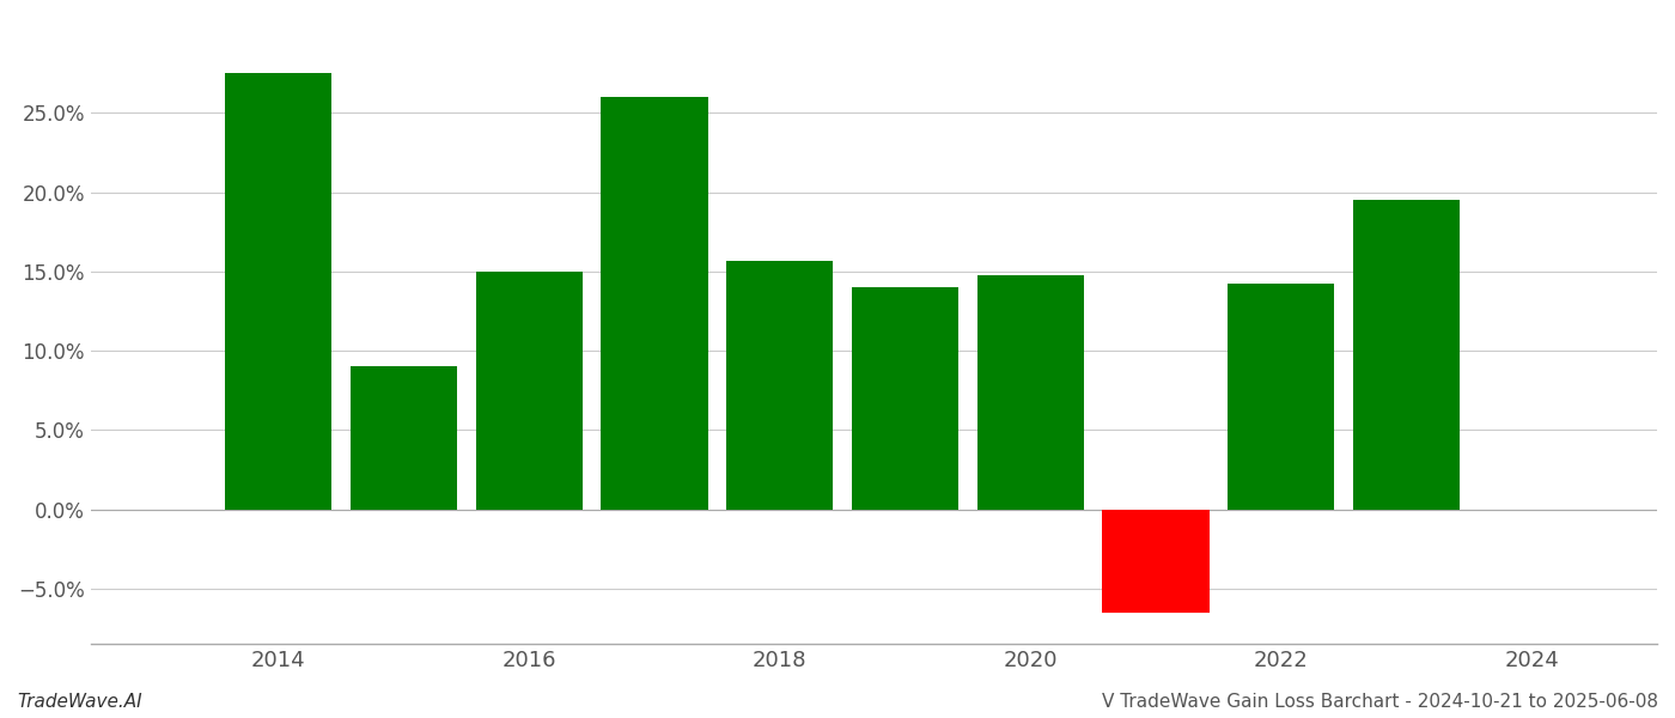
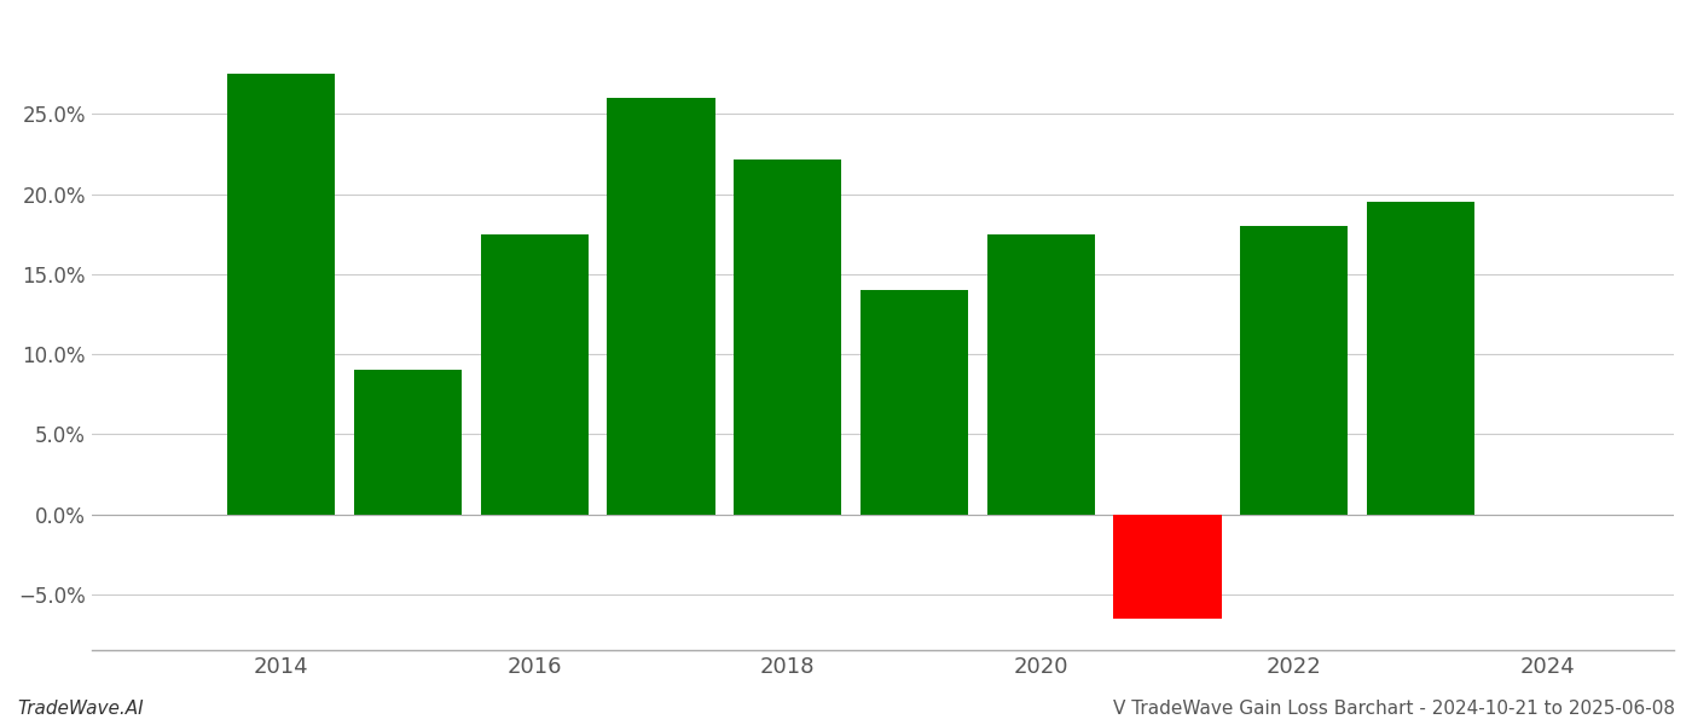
2016: 15.0% -> 17.5%
2018: 15.7% -> 22.2%
2020: 14.8% -> 17.5%
2022: 14.2% -> 18.0%
